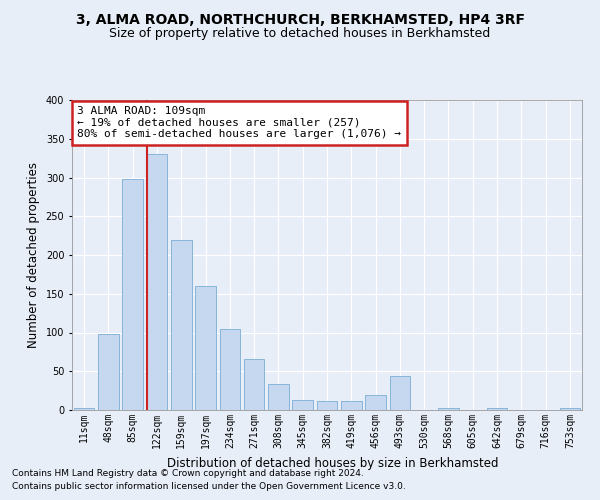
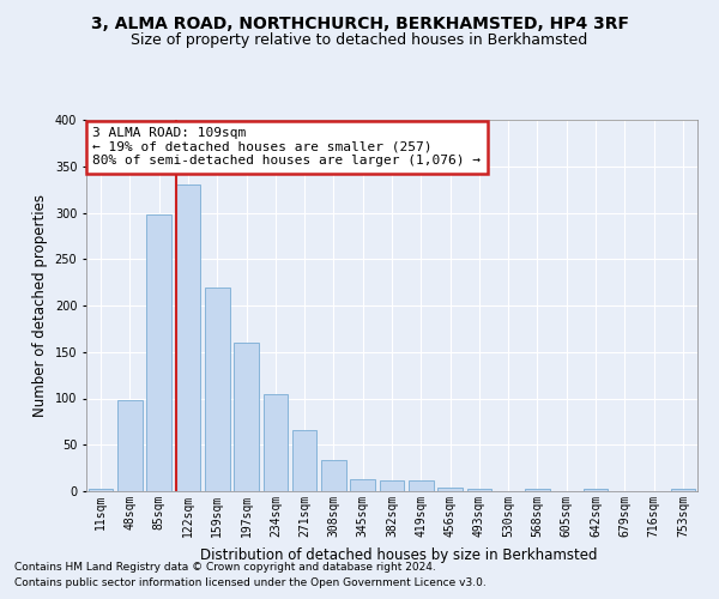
456sqm: 20 -> 4
493sqm: 44 -> 2
